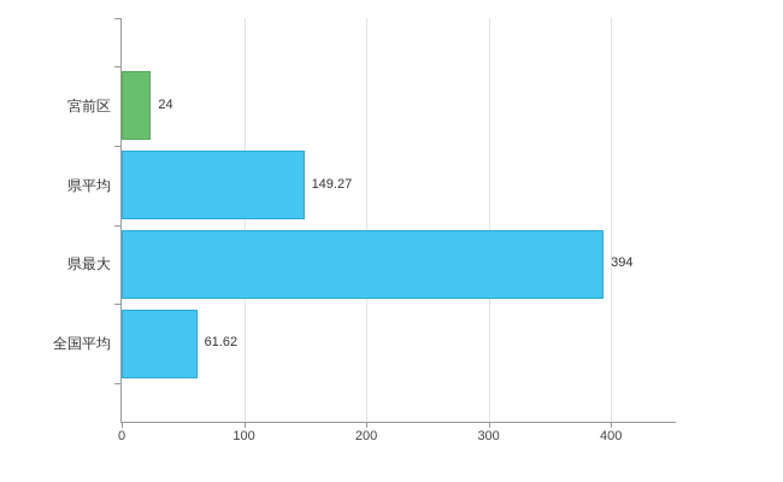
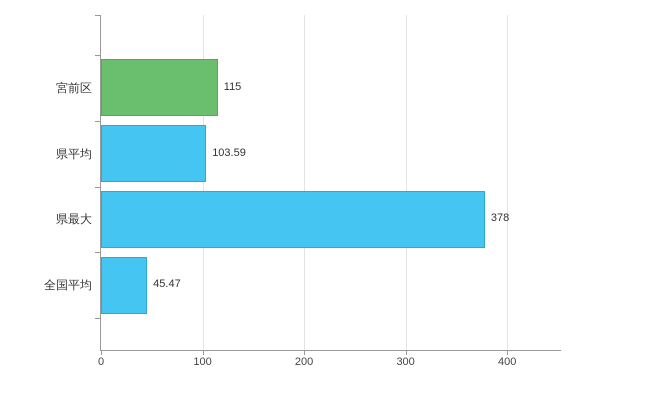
宮前区: 24 -> 115
県平均: 149.27 -> 103.59
県最大: 394 -> 378
全国平均: 61.62 -> 45.47
